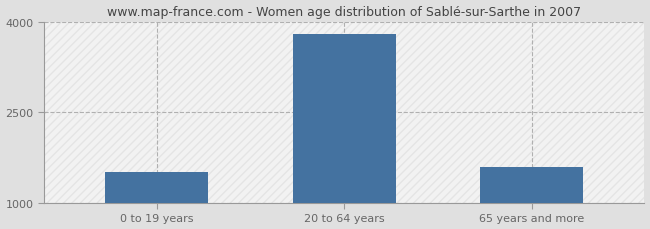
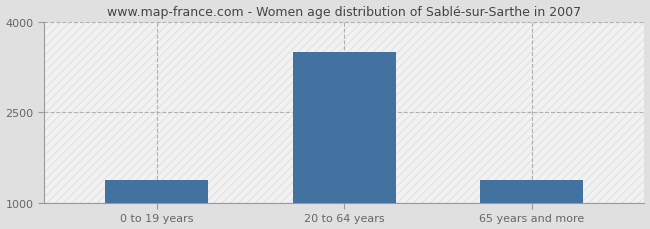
0 to 19 years: 1520 -> 1380
20 to 64 years: 3800 -> 3500
65 years and more: 1600 -> 1380
